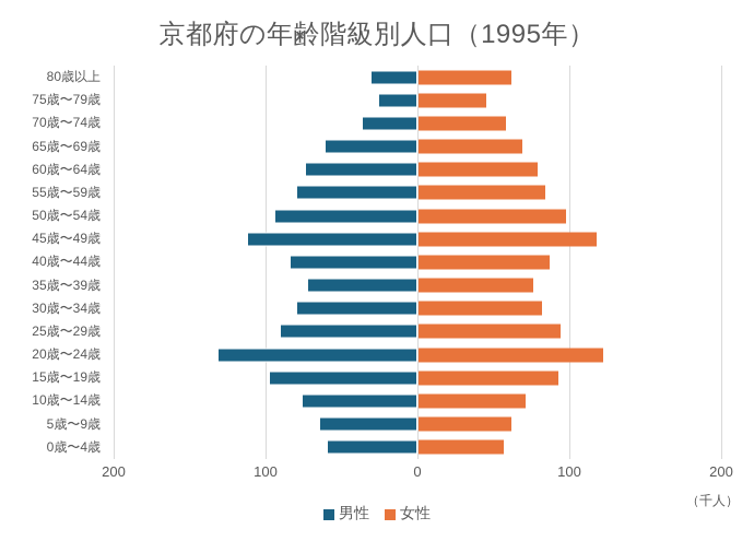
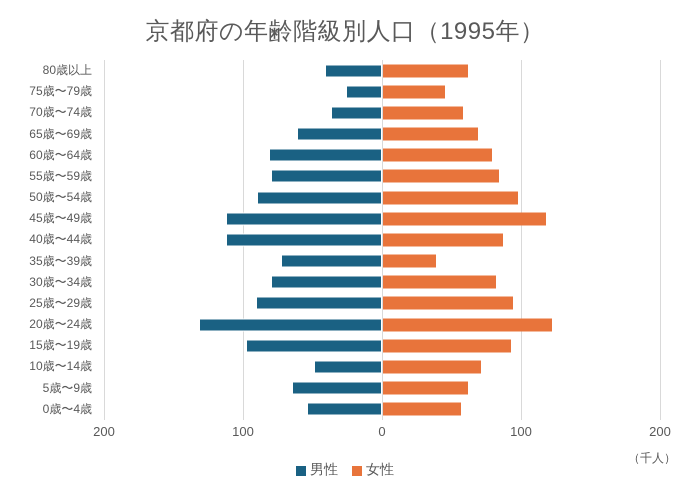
男性/80歳以上: 31 -> 41
男性/60歳〜64歳: 74 -> 81
男性/50歳〜54歳: 94 -> 90
男性/40歳〜44歳: 84 -> 112
女性/35歳〜39歳: 76 -> 39
男性/10歳〜14歳: 76 -> 49
男性/0歳〜4歳: 60 -> 54
